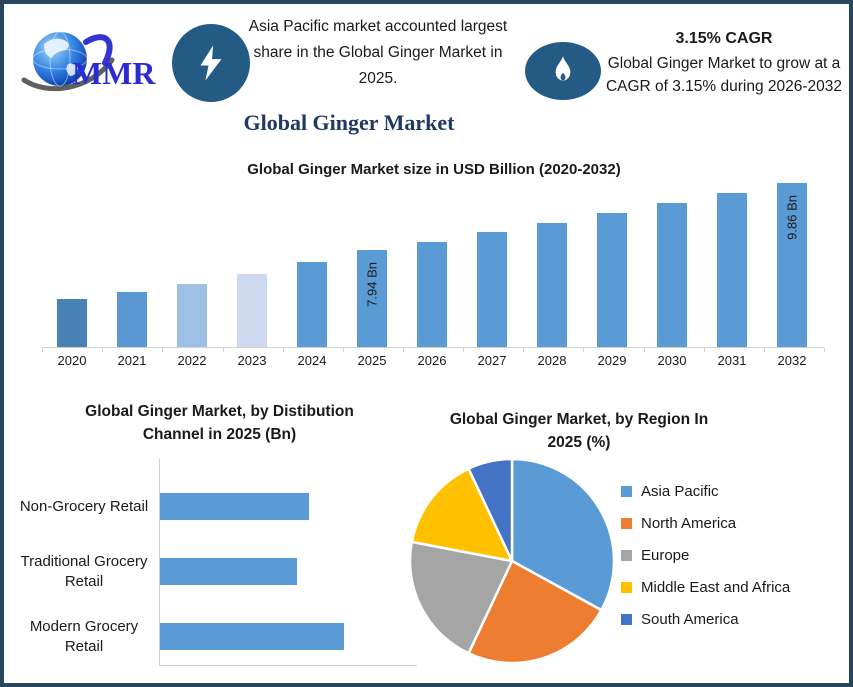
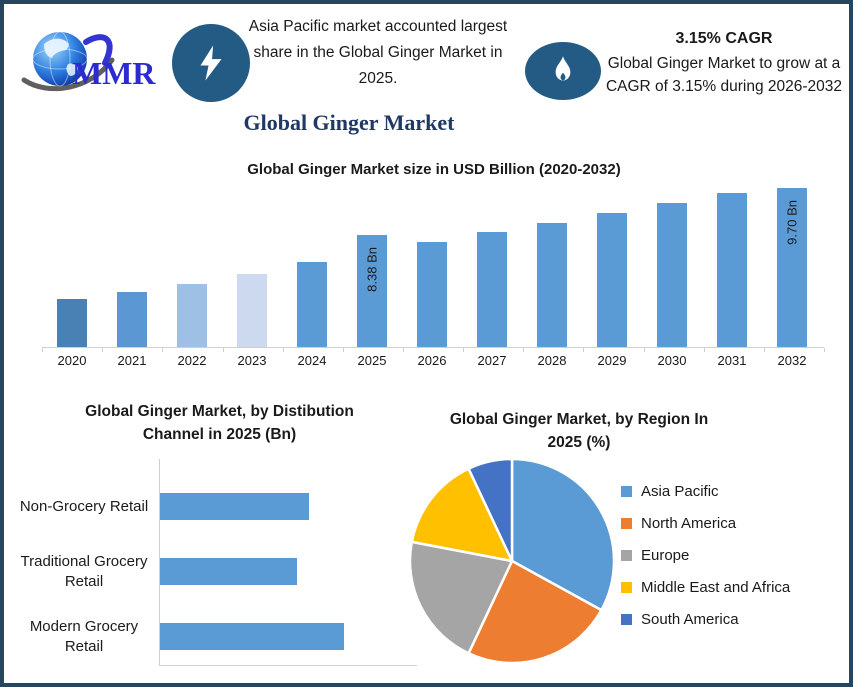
Global Ginger Market size in USD Billion (2020-2032)/2025: 7.94 -> 8.38
Global Ginger Market size in USD Billion (2020-2032)/2032: 9.86 -> 9.70
